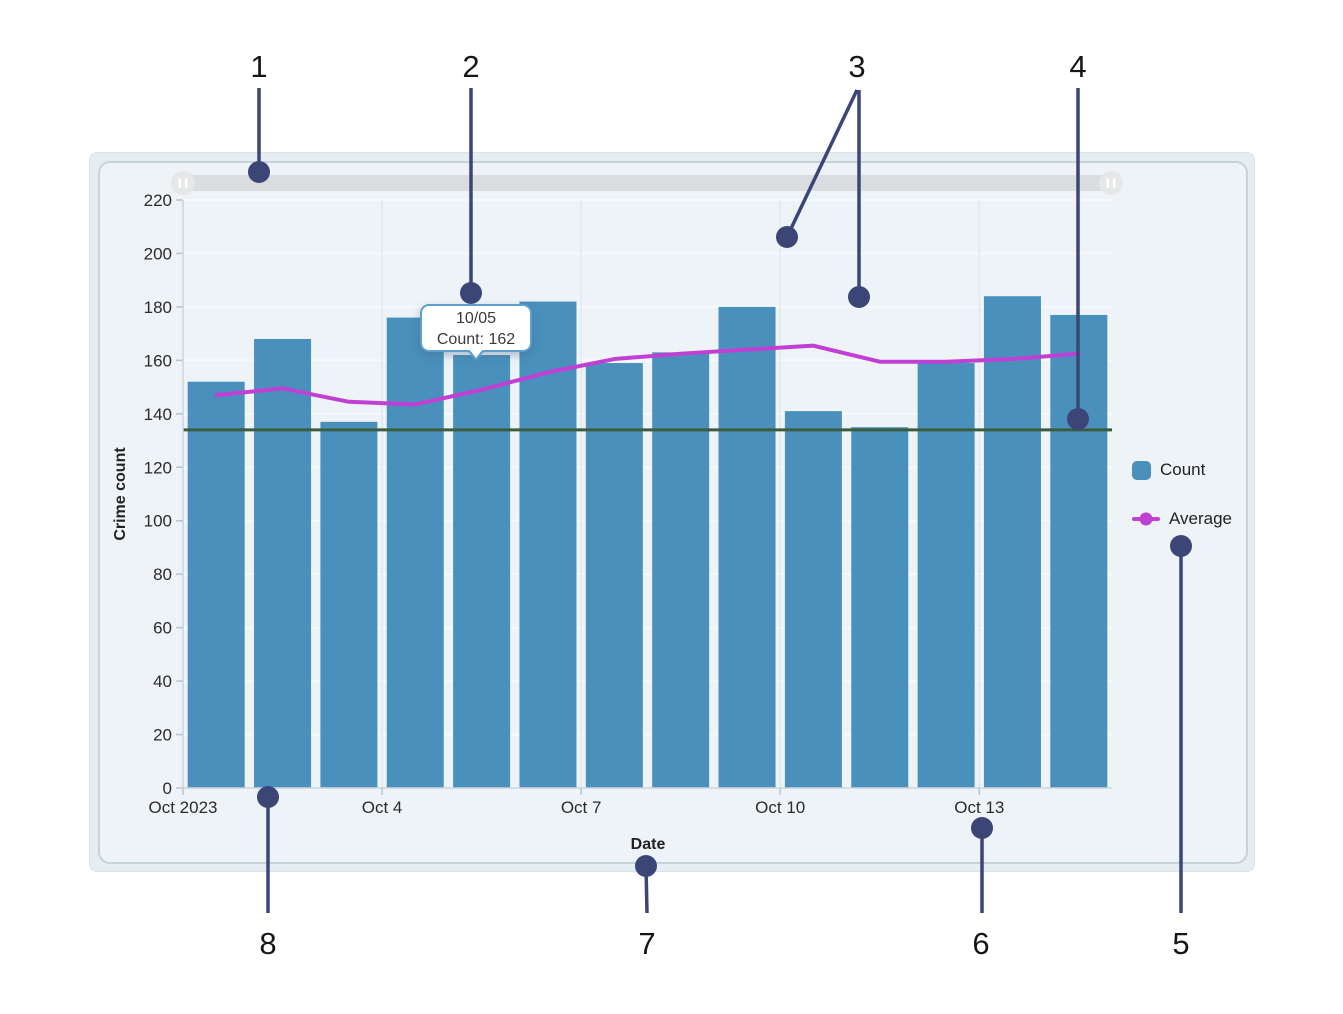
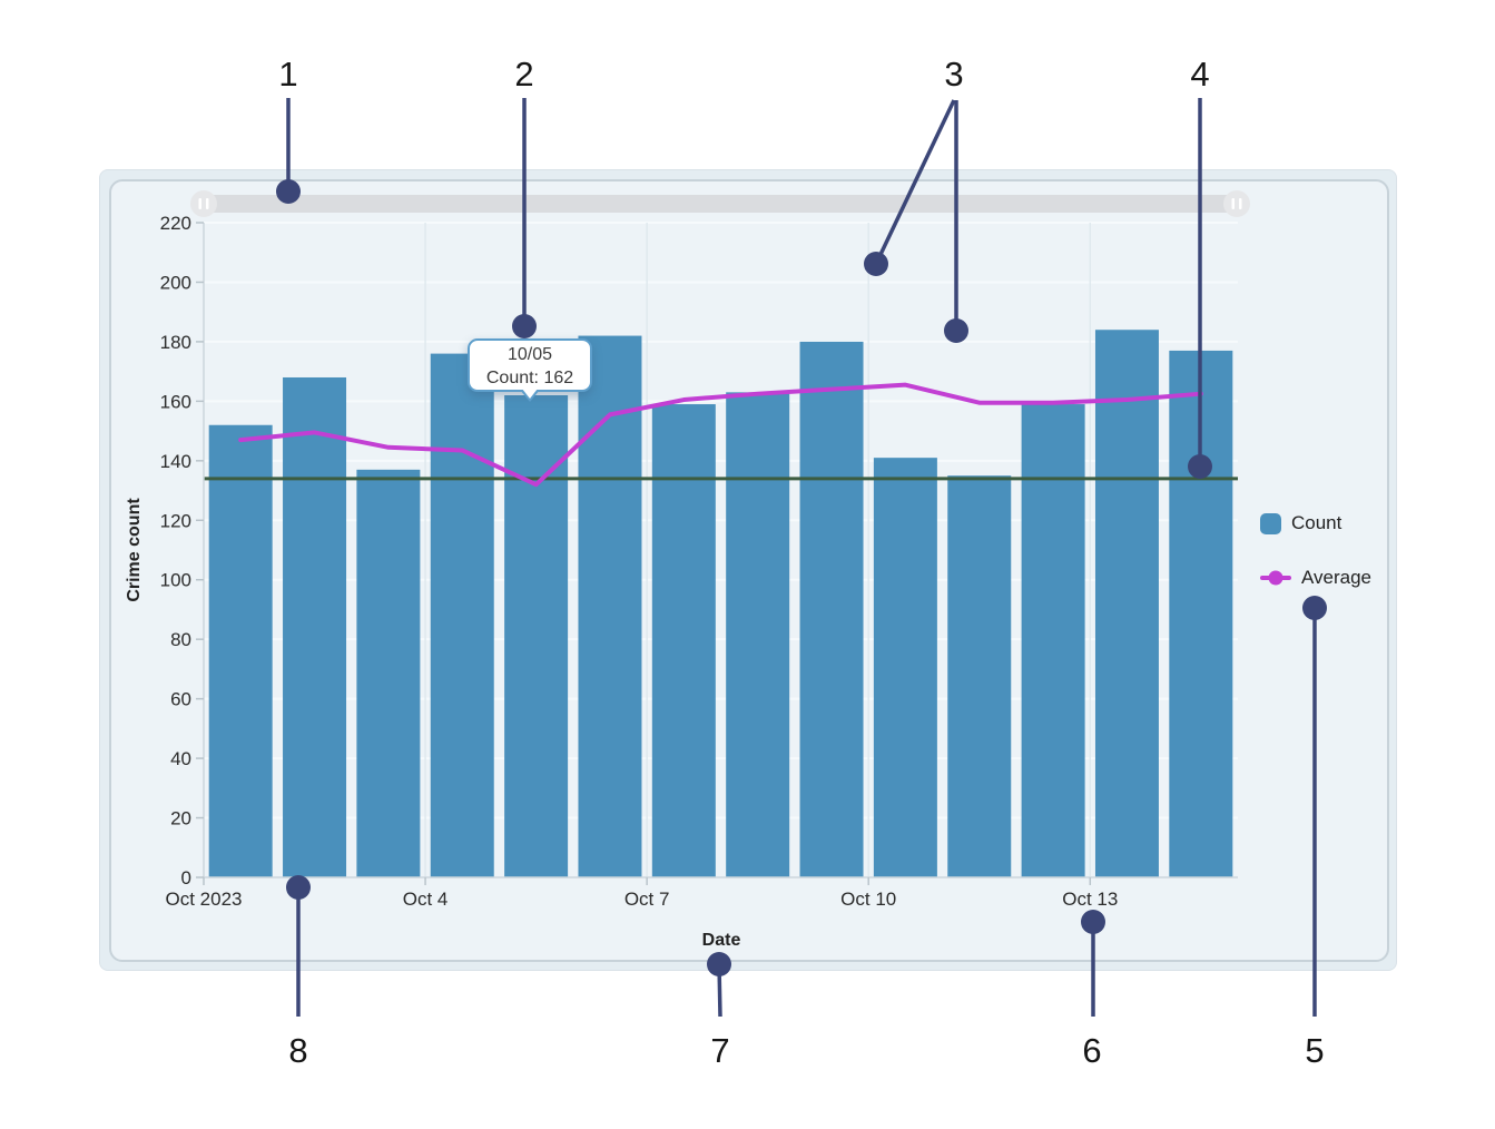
Average/10/05: 149 -> 132
